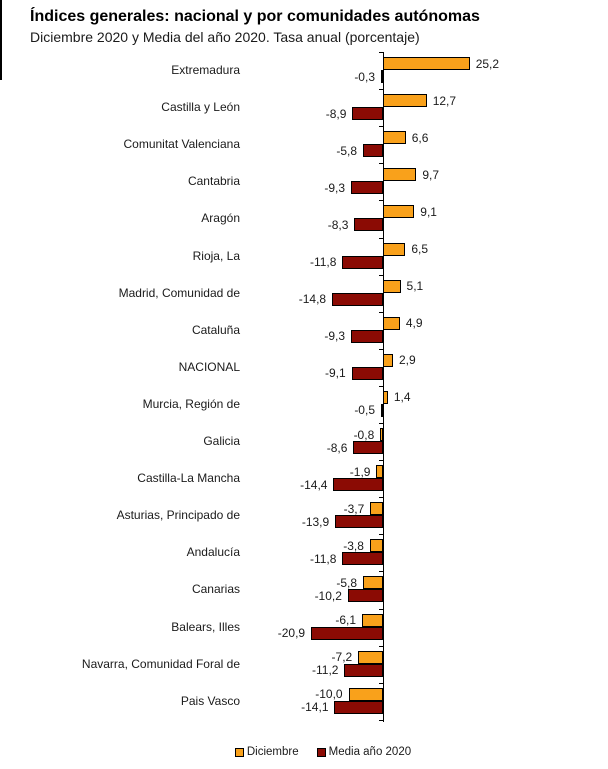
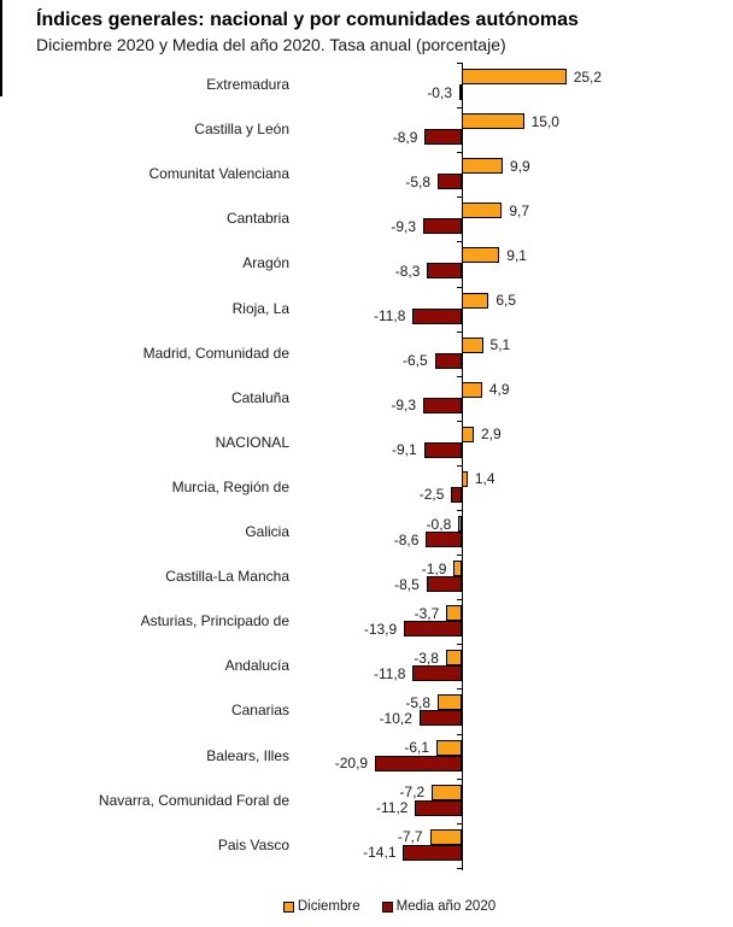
Diciembre/Castilla y León: 12,7 -> 15,0
Diciembre/Comunitat Valenciana: 6,6 -> 9,9
Media año 2020/Madrid, Comunidad de: -14,8 -> -6,5
Media año 2020/Murcia, Región de: -0,5 -> -2,5
Media año 2020/Castilla-La Mancha: -14,4 -> -8,5
Diciembre/Pais Vasco: -10,0 -> -7,7
